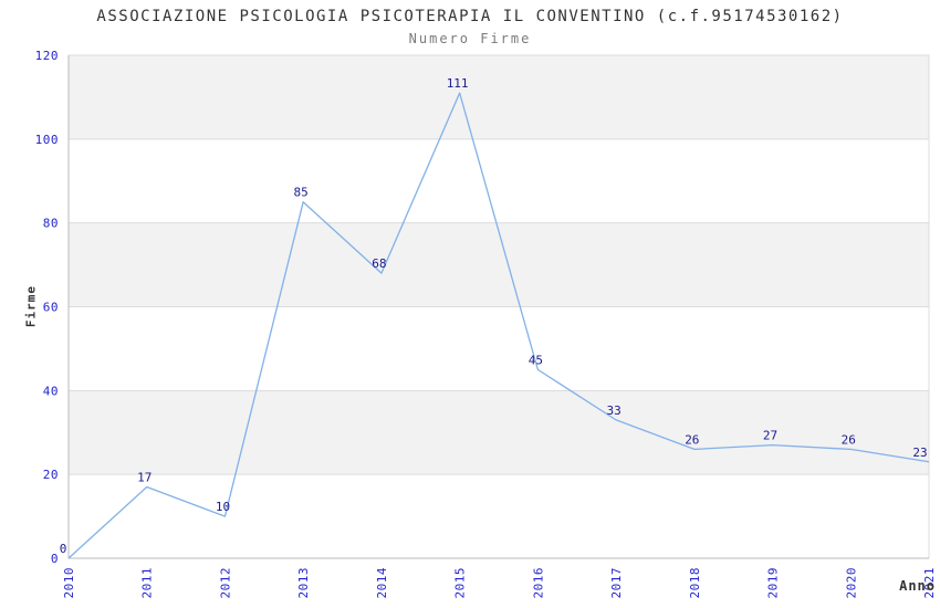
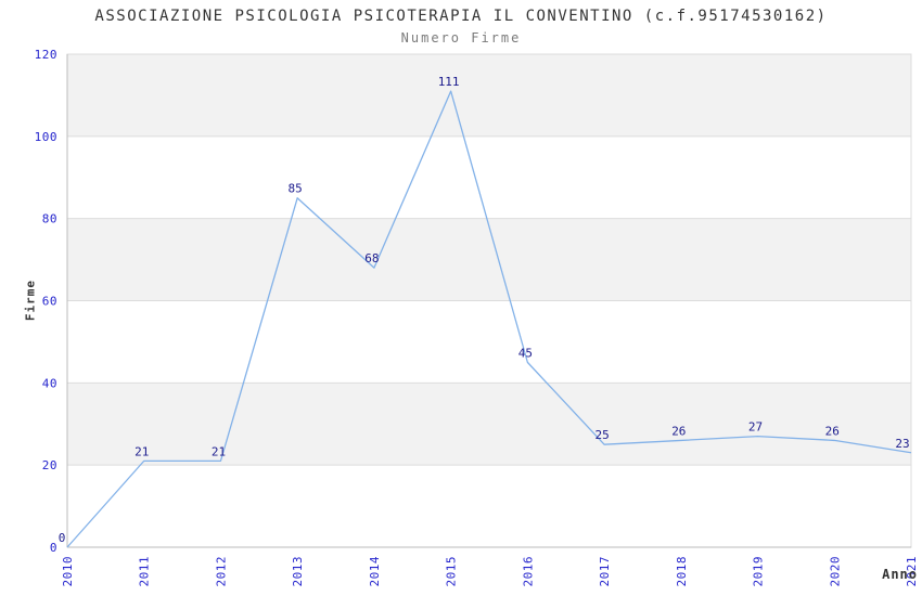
2011: 17 -> 21
2012: 10 -> 21
2017: 33 -> 25
